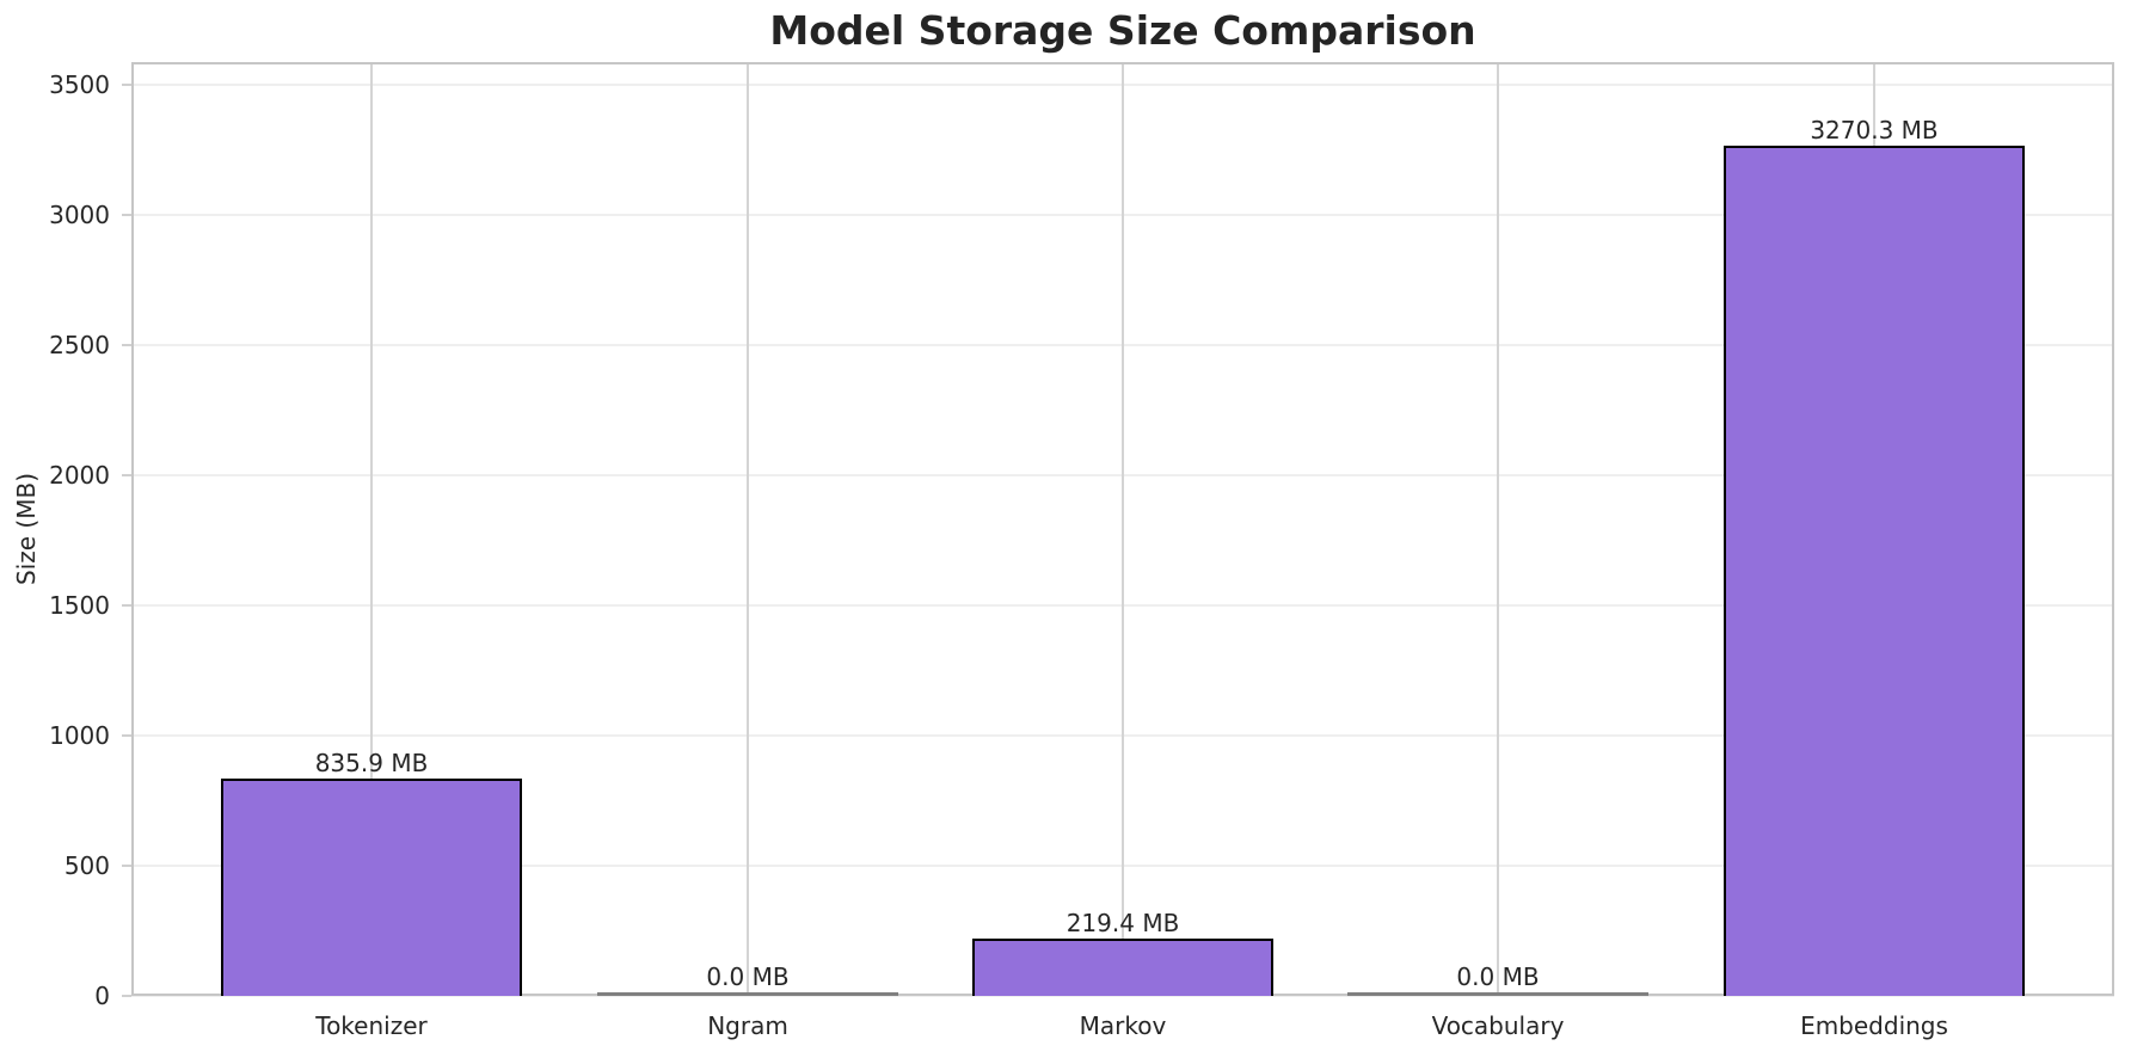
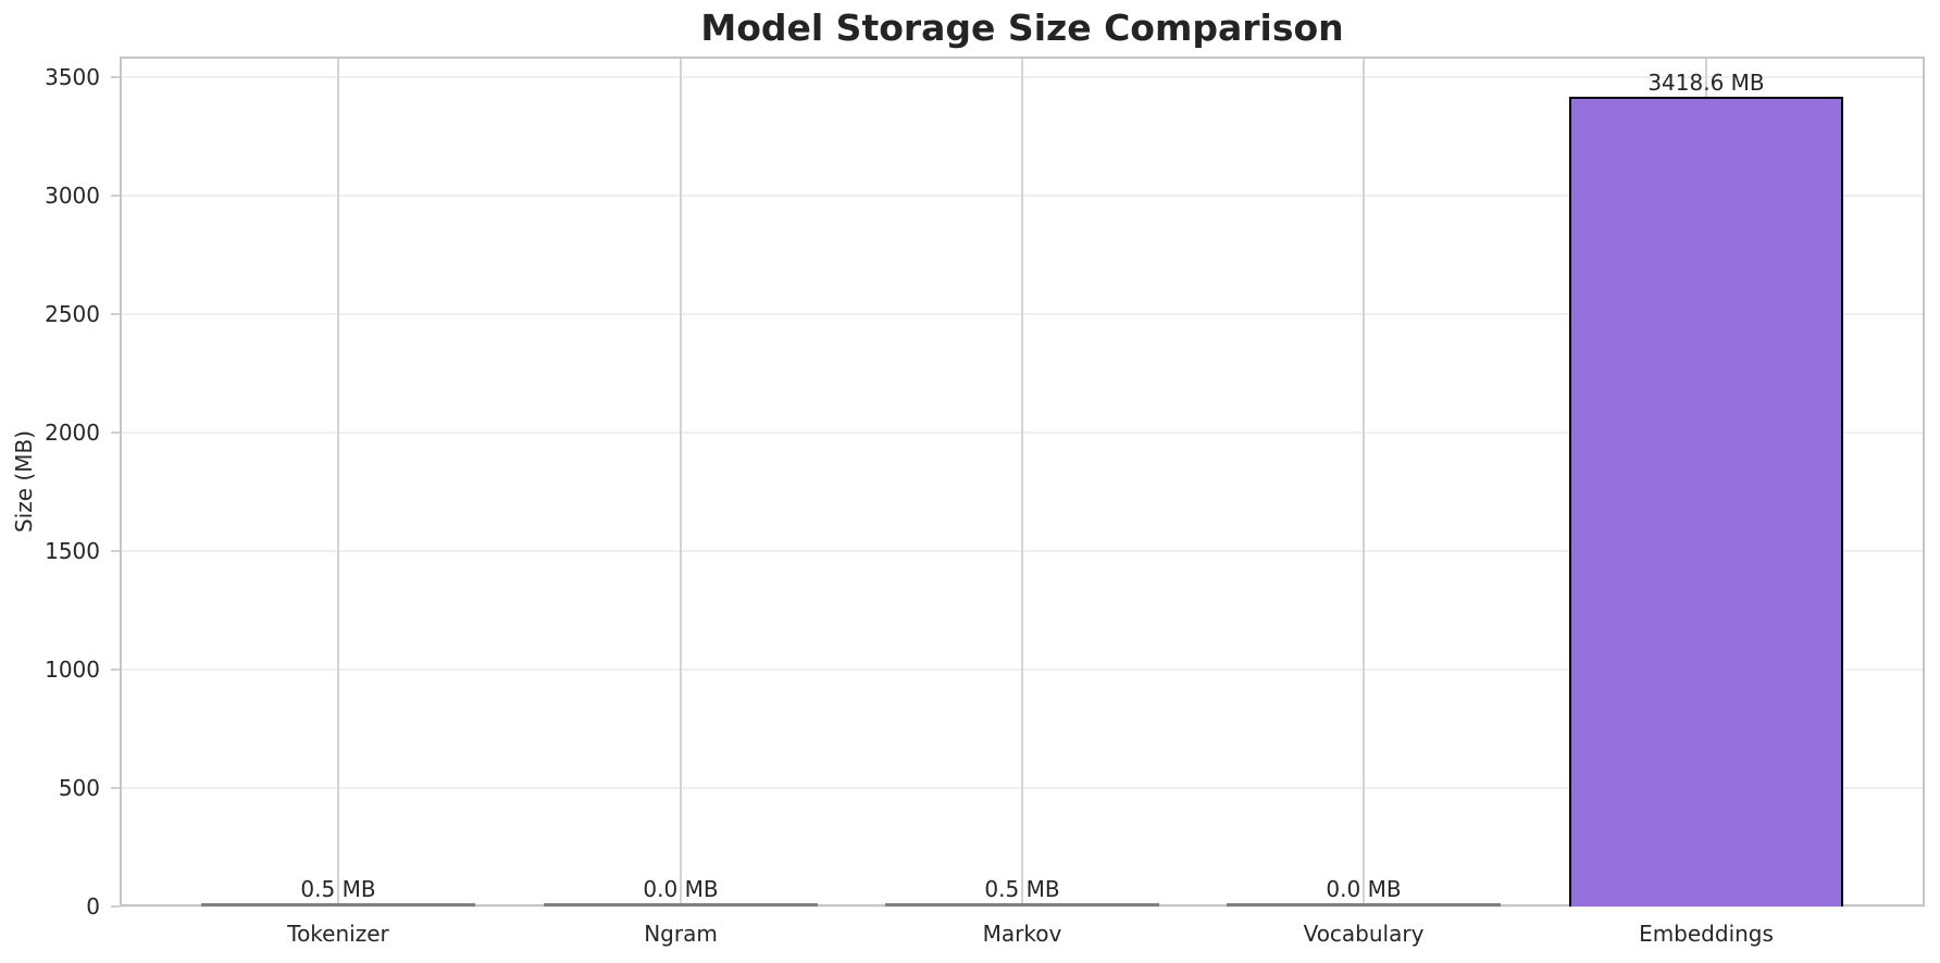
Tokenizer: 835.9 -> 0.5
Markov: 219.4 -> 0.5
Embeddings: 3270.3 -> 3418.6
